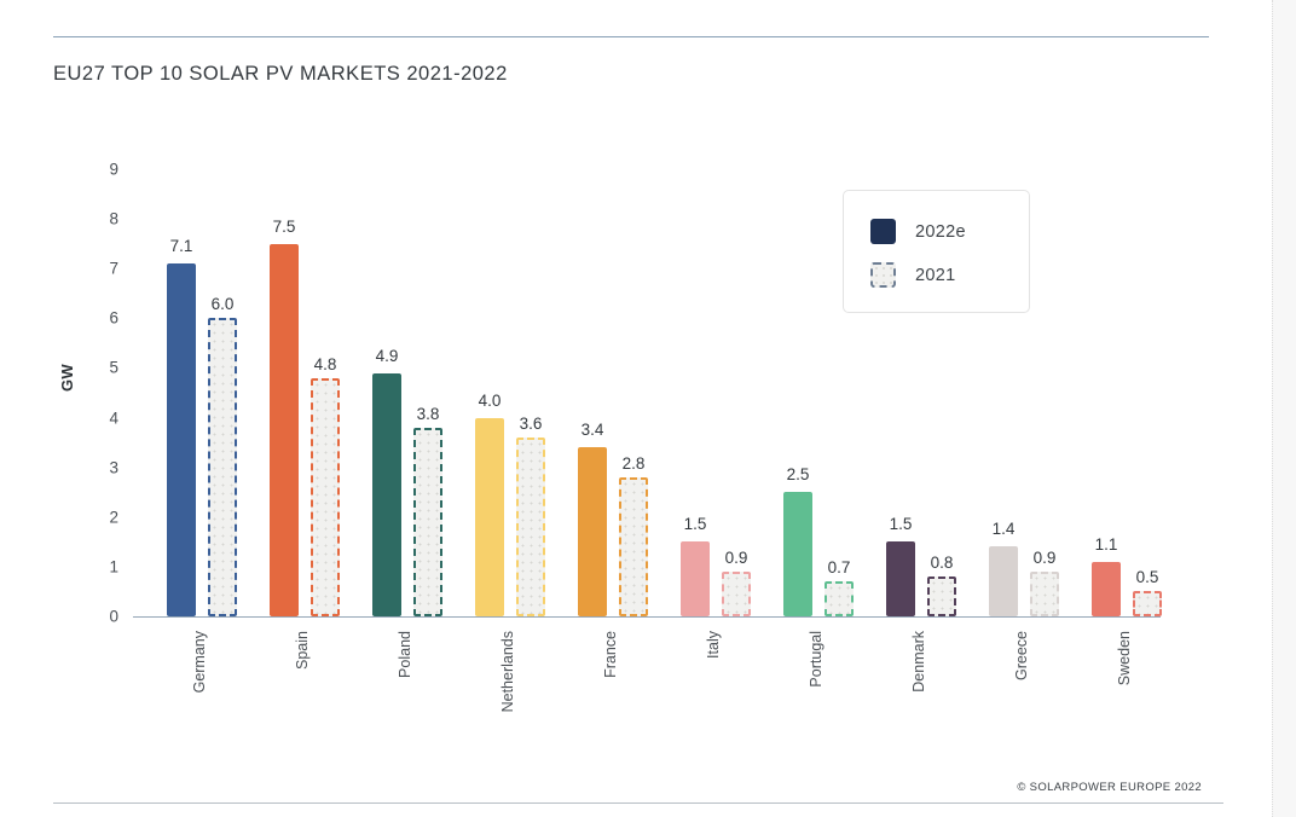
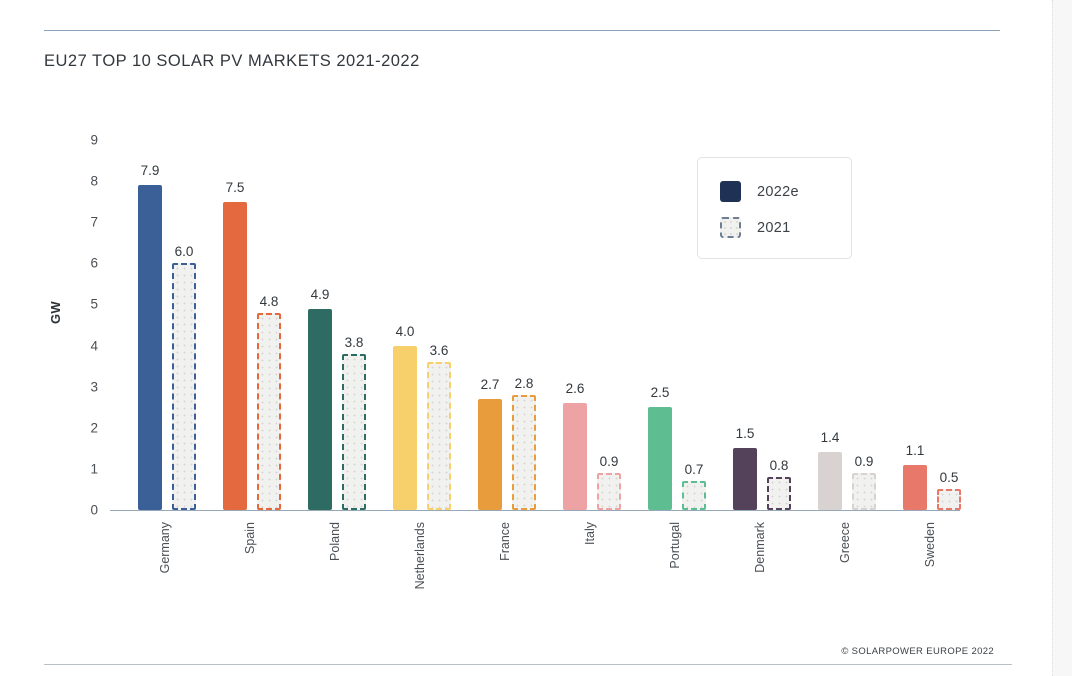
2022e/Germany: 7.1 -> 7.9
2022e/France: 3.4 -> 2.7
2022e/Italy: 1.5 -> 2.6
